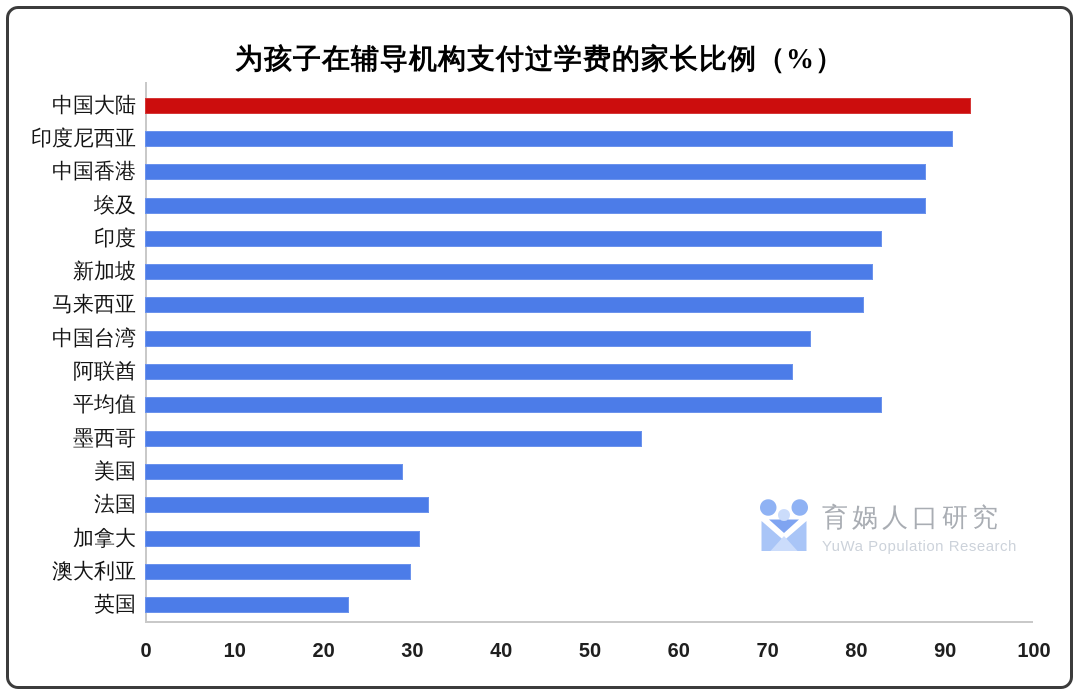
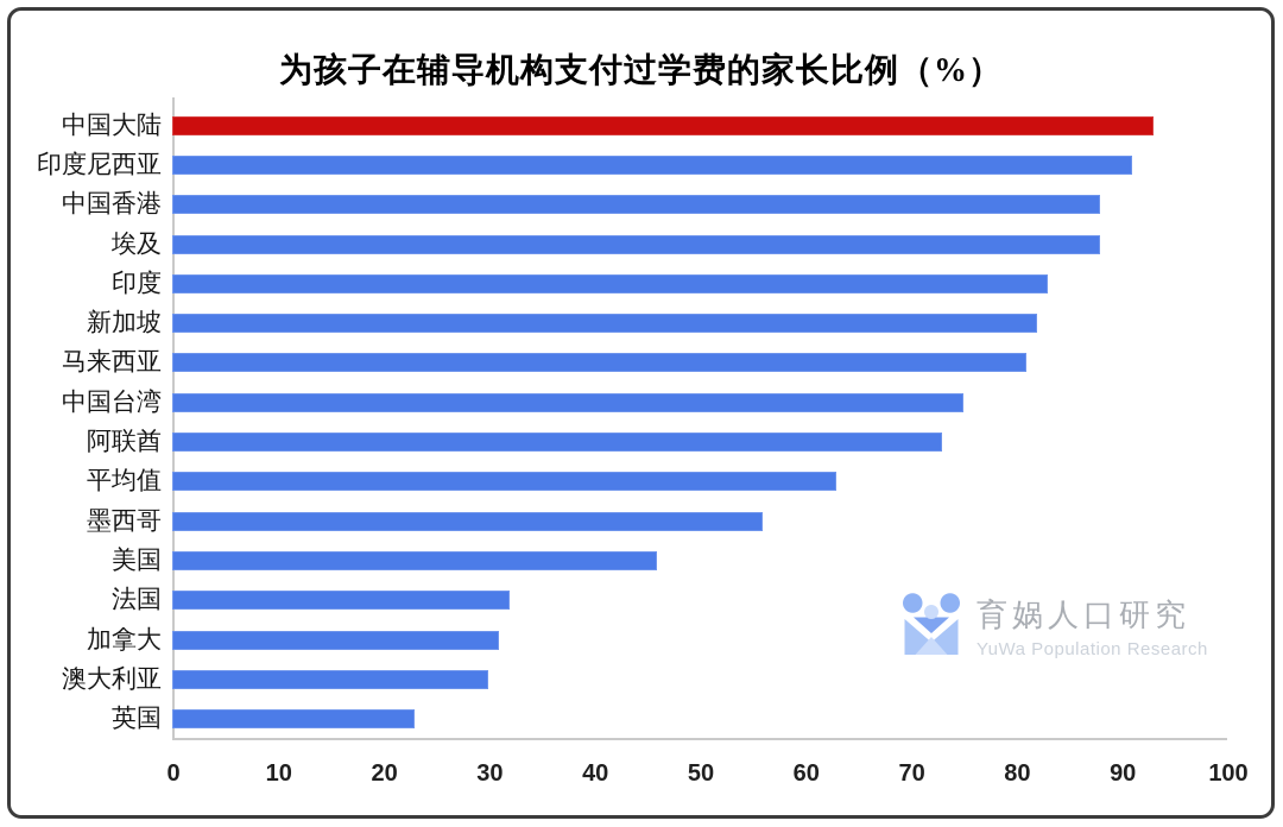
平均值: 83 -> 63
美国: 29 -> 46
